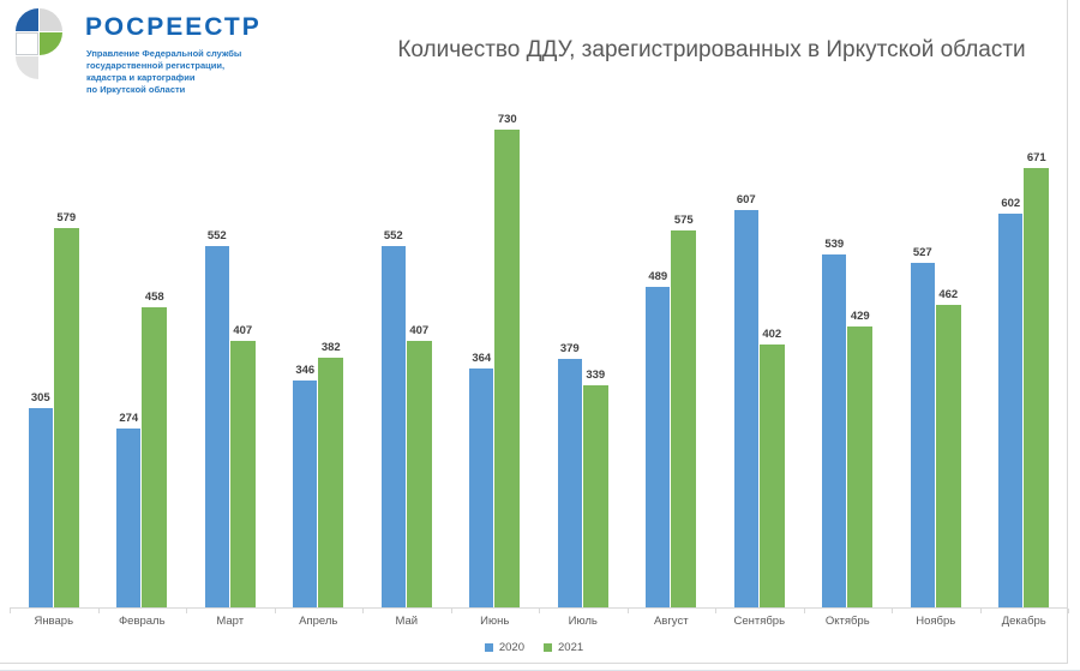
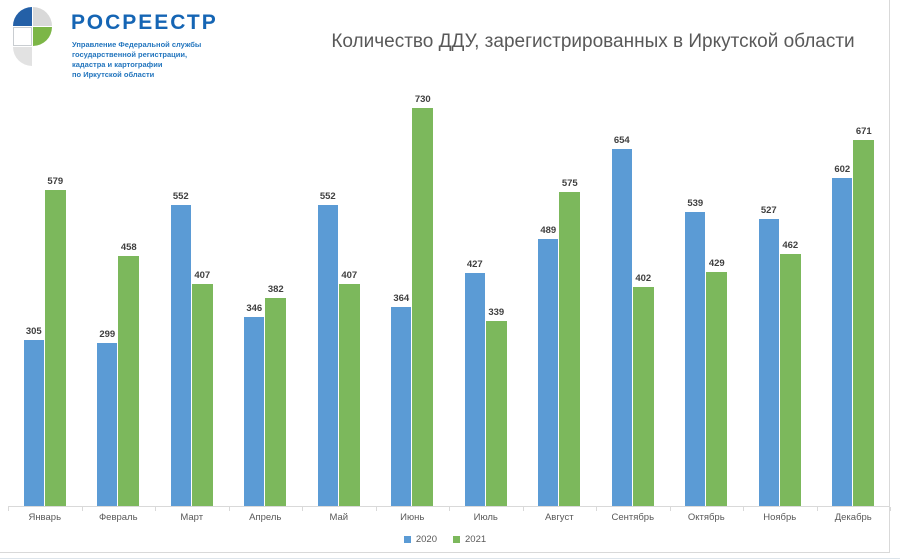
2020/Февраль: 274 -> 299
2020/Июль: 379 -> 427
2020/Сентябрь: 607 -> 654
